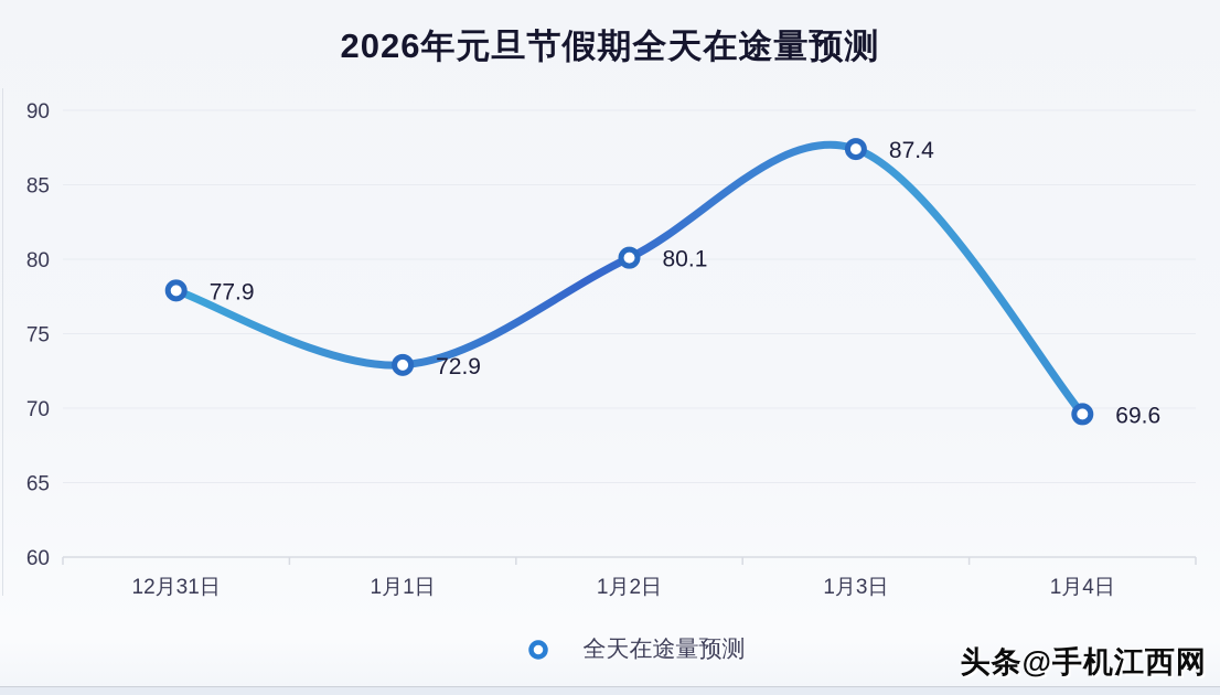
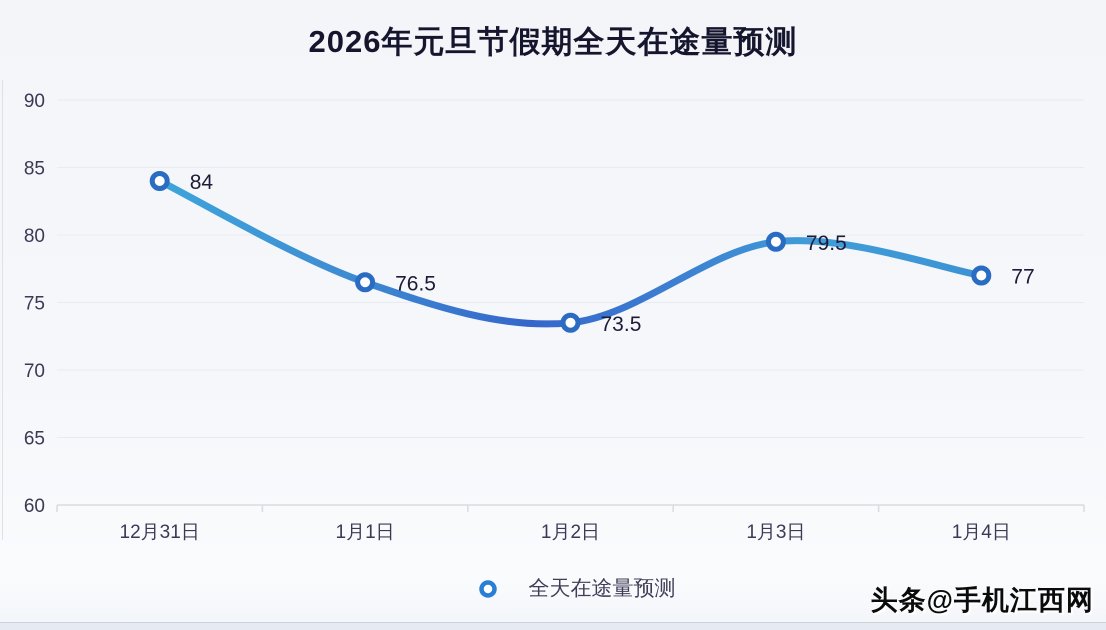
12月31日: 77.9 -> 84
1月1日: 72.9 -> 76.5
1月2日: 80.1 -> 73.5
1月3日: 87.4 -> 79.5
1月4日: 69.6 -> 77
